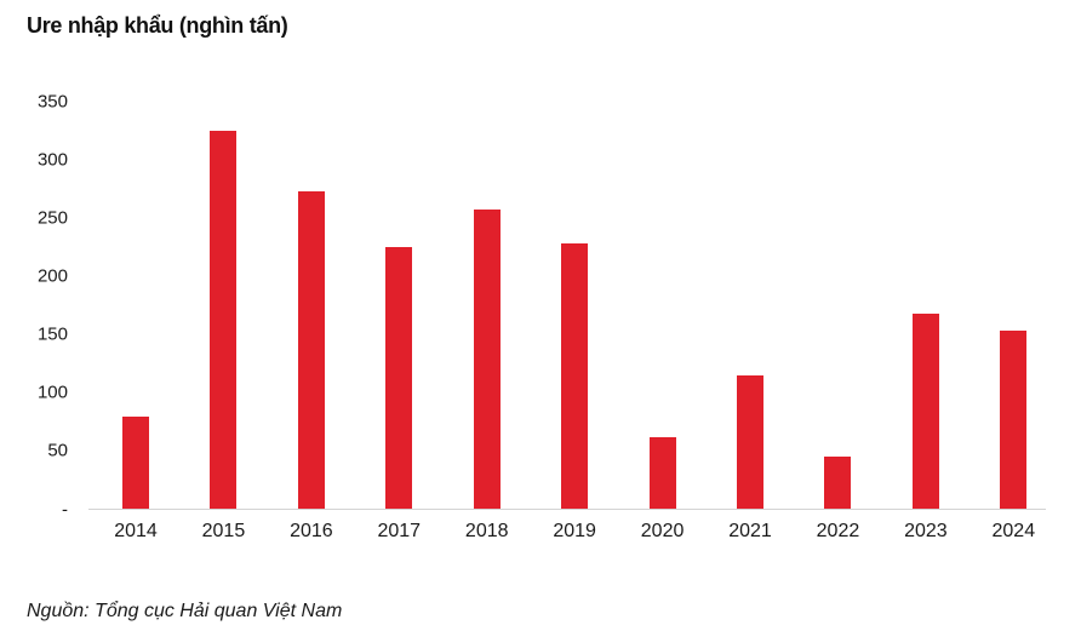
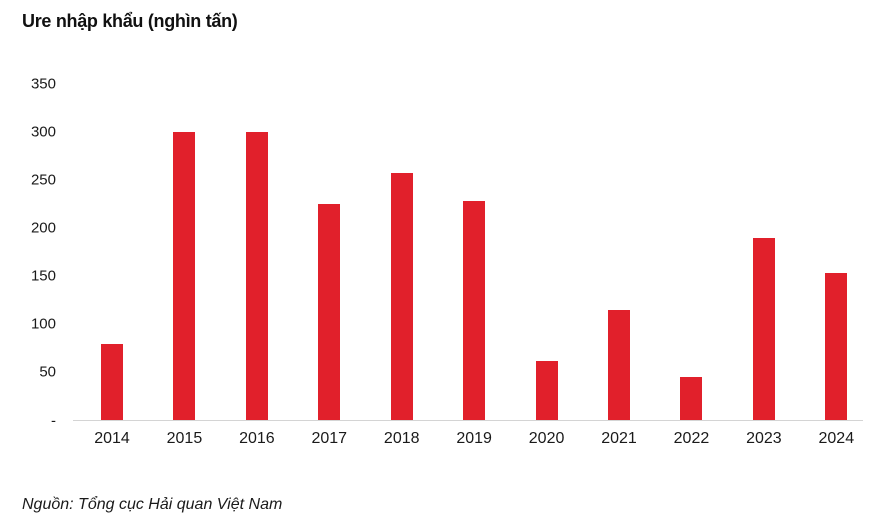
2015: 320 -> 300
2016: 270 -> 300
2023: 170 -> 190
